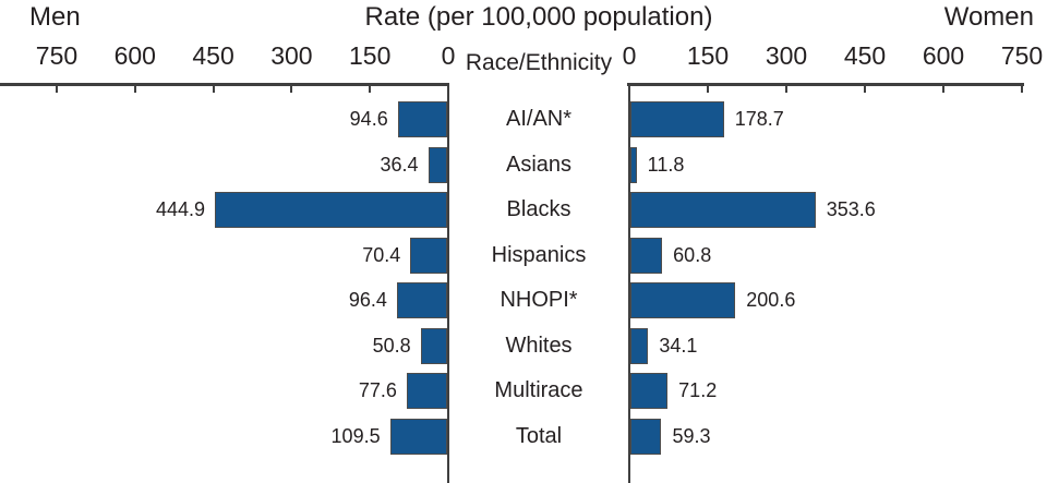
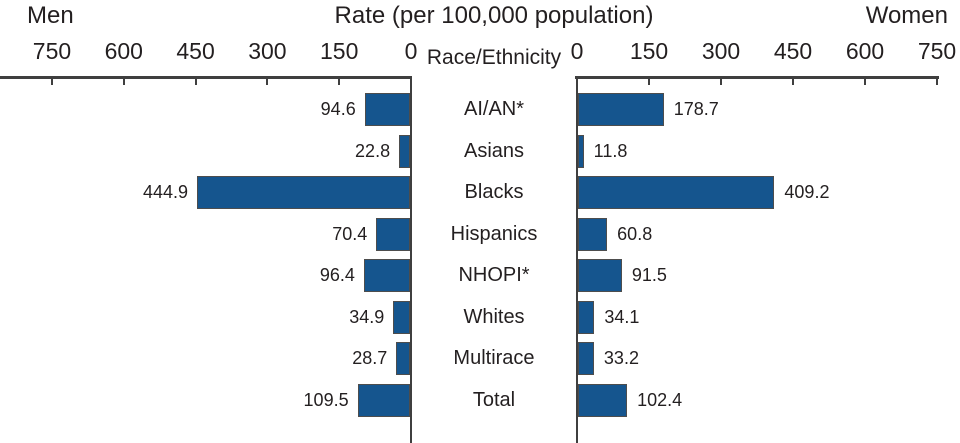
Men/Asians: 36.4 -> 22.8
Women/Blacks: 353.6 -> 409.2
Women/NHOPI*: 200.6 -> 91.5
Men/Whites: 50.8 -> 34.9
Men/Multirace: 77.6 -> 28.7
Women/Multirace: 71.2 -> 33.2
Women/Total: 59.3 -> 102.4
